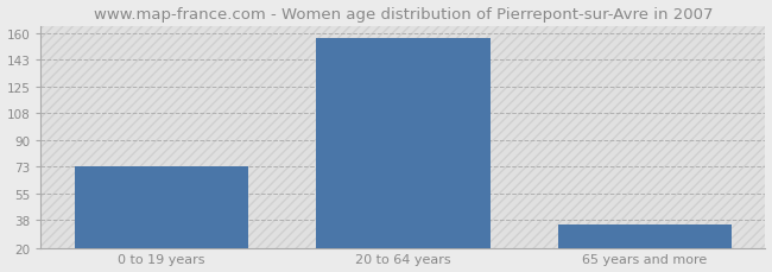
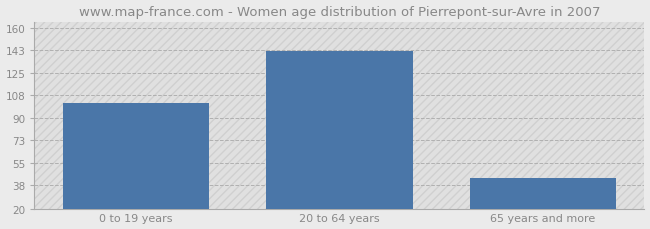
0 to 19 years: 73 -> 102
20 to 64 years: 157 -> 142
65 years and more: 35 -> 44
